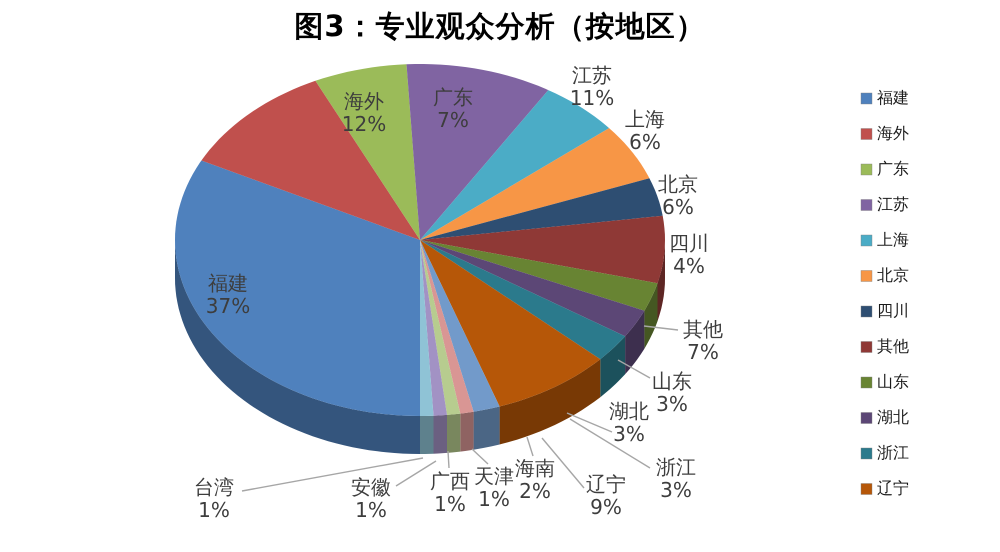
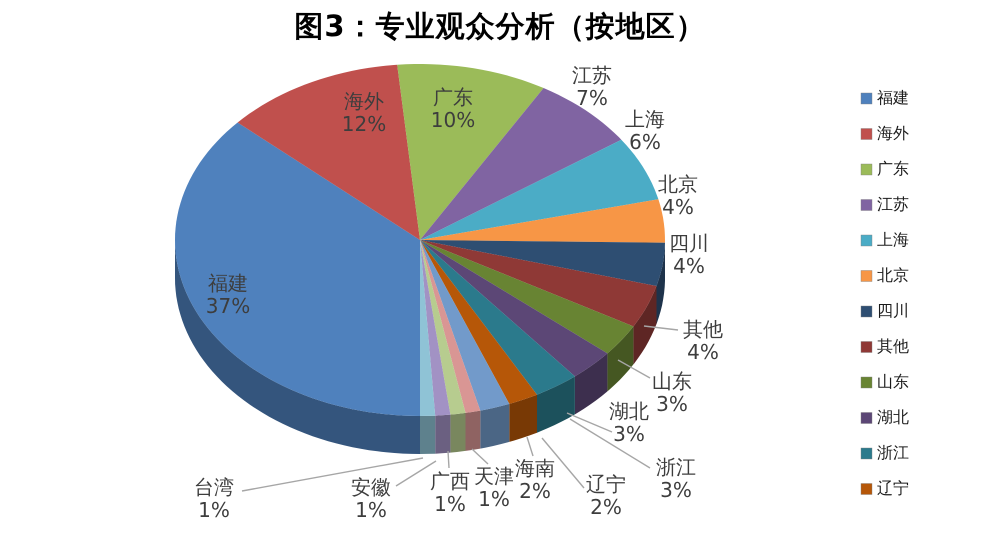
广东: 7% -> 10%
江苏: 11% -> 7%
北京: 6% -> 4%
其他: 7% -> 4%
辽宁: 9% -> 2%
